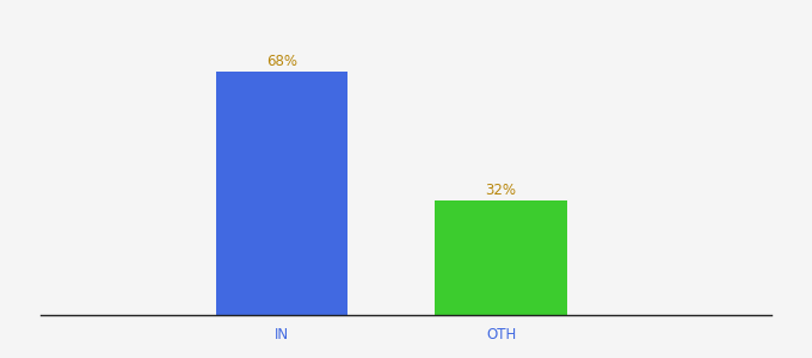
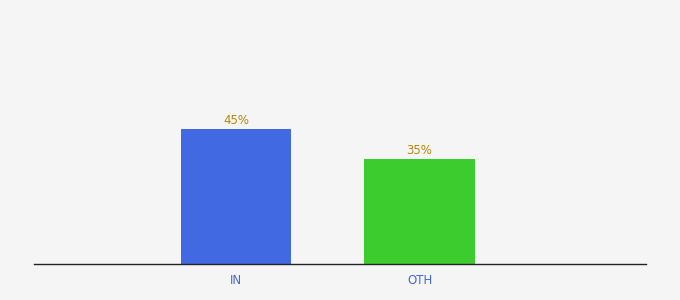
IN: 68% -> 45%
OTH: 32% -> 35%
